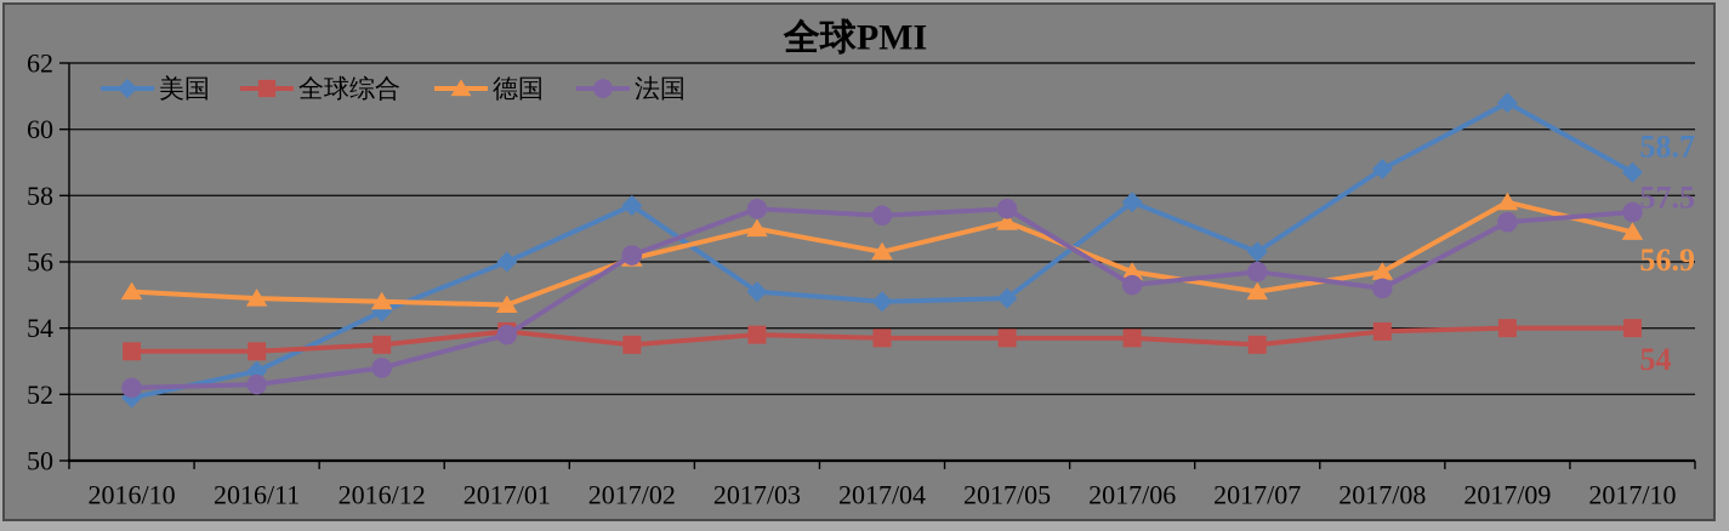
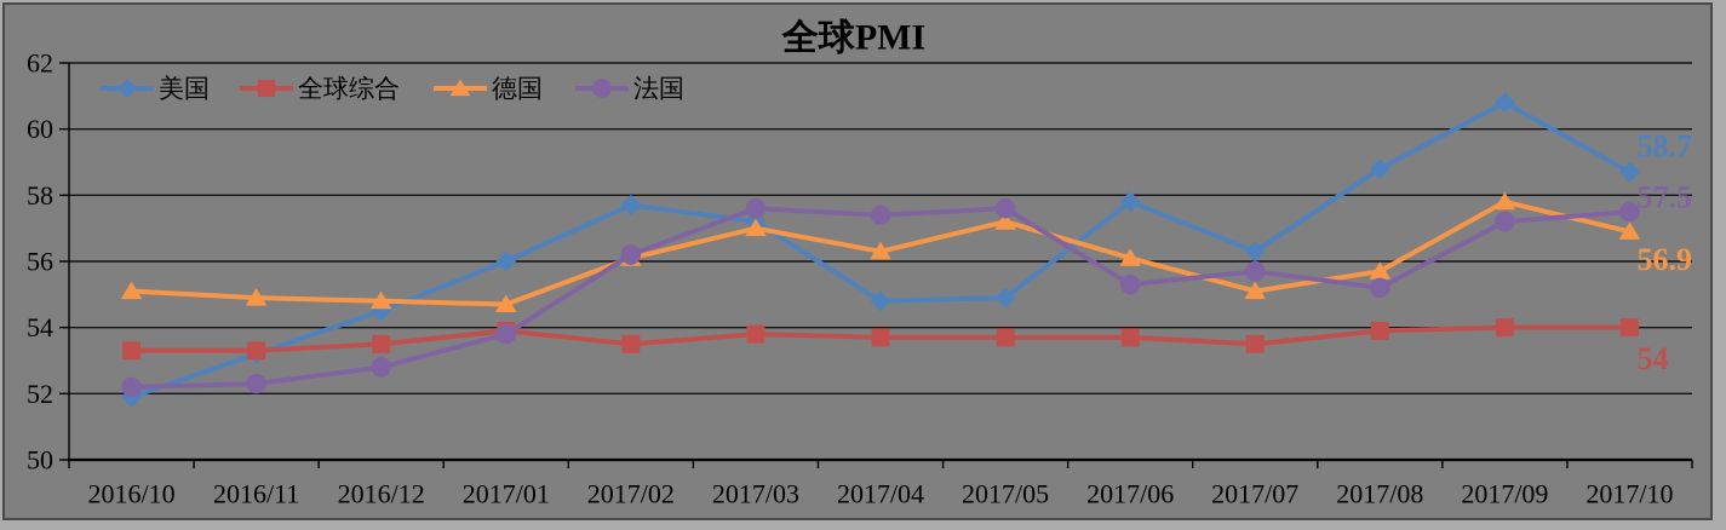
美国/2016/11: 52.7 -> 53.2
美国/2017/03: 55.1 -> 57.2
德国/2017/06: 55.7 -> 56.1
